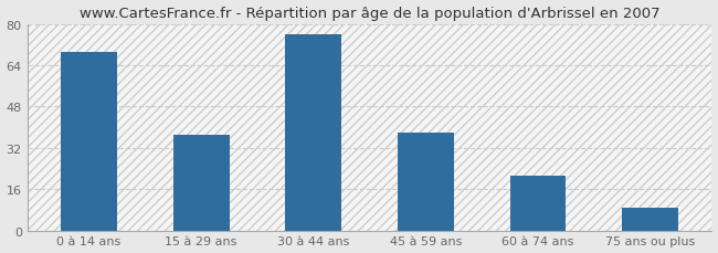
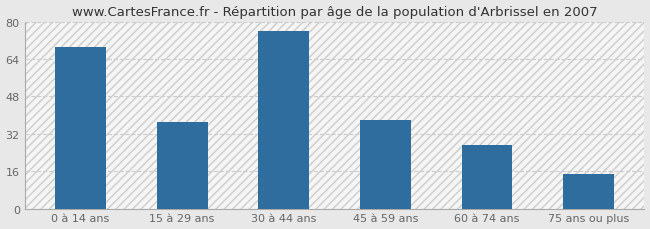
60 à 74 ans: 21 -> 27
75 ans ou plus: 9 -> 15
